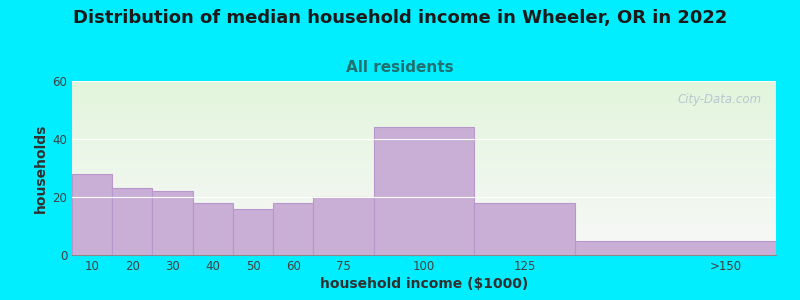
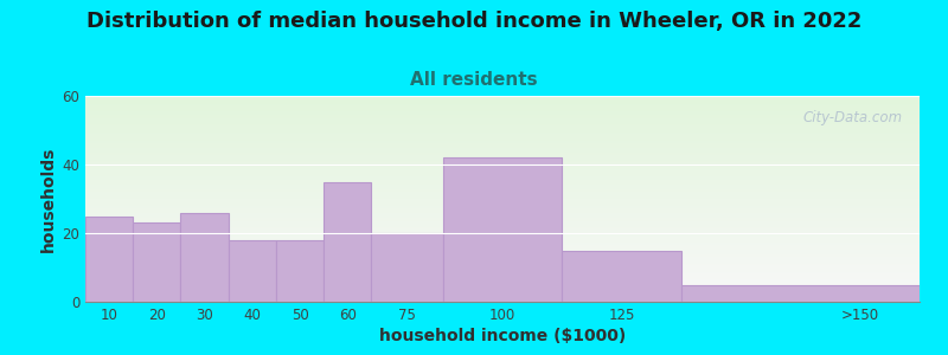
10: 28 -> 25
30: 22 -> 26
50: 16 -> 18
60: 18 -> 35
100: 44 -> 42
125: 18 -> 15
